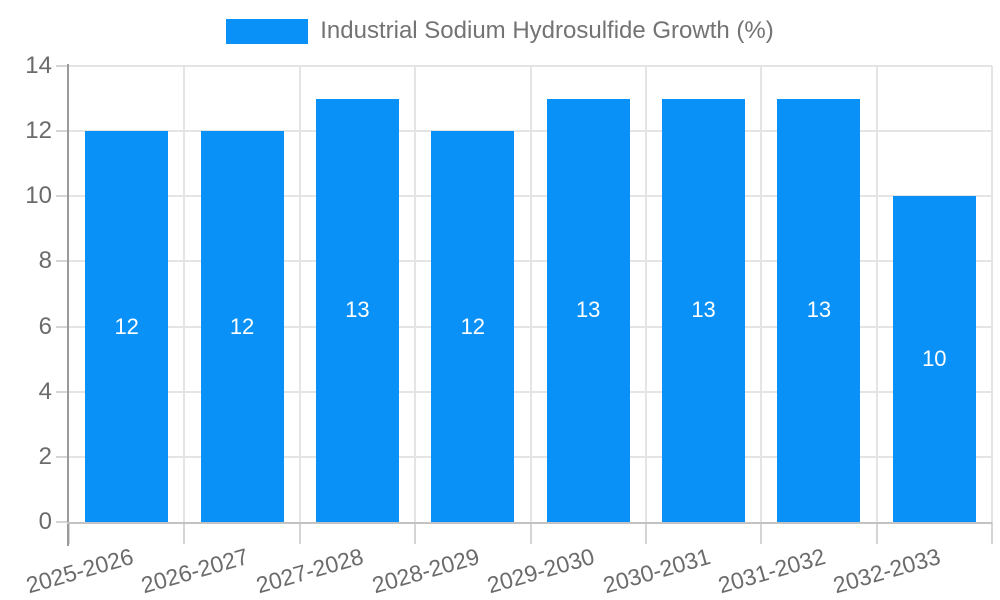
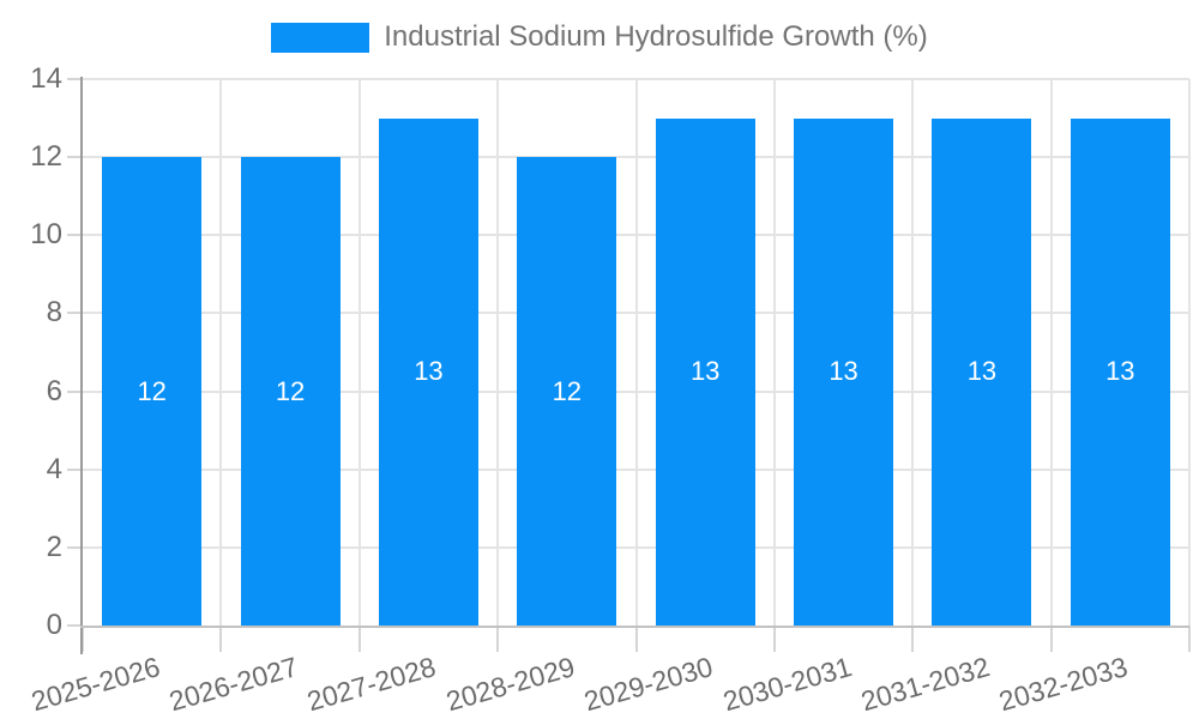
2032-2033: 10 -> 13
